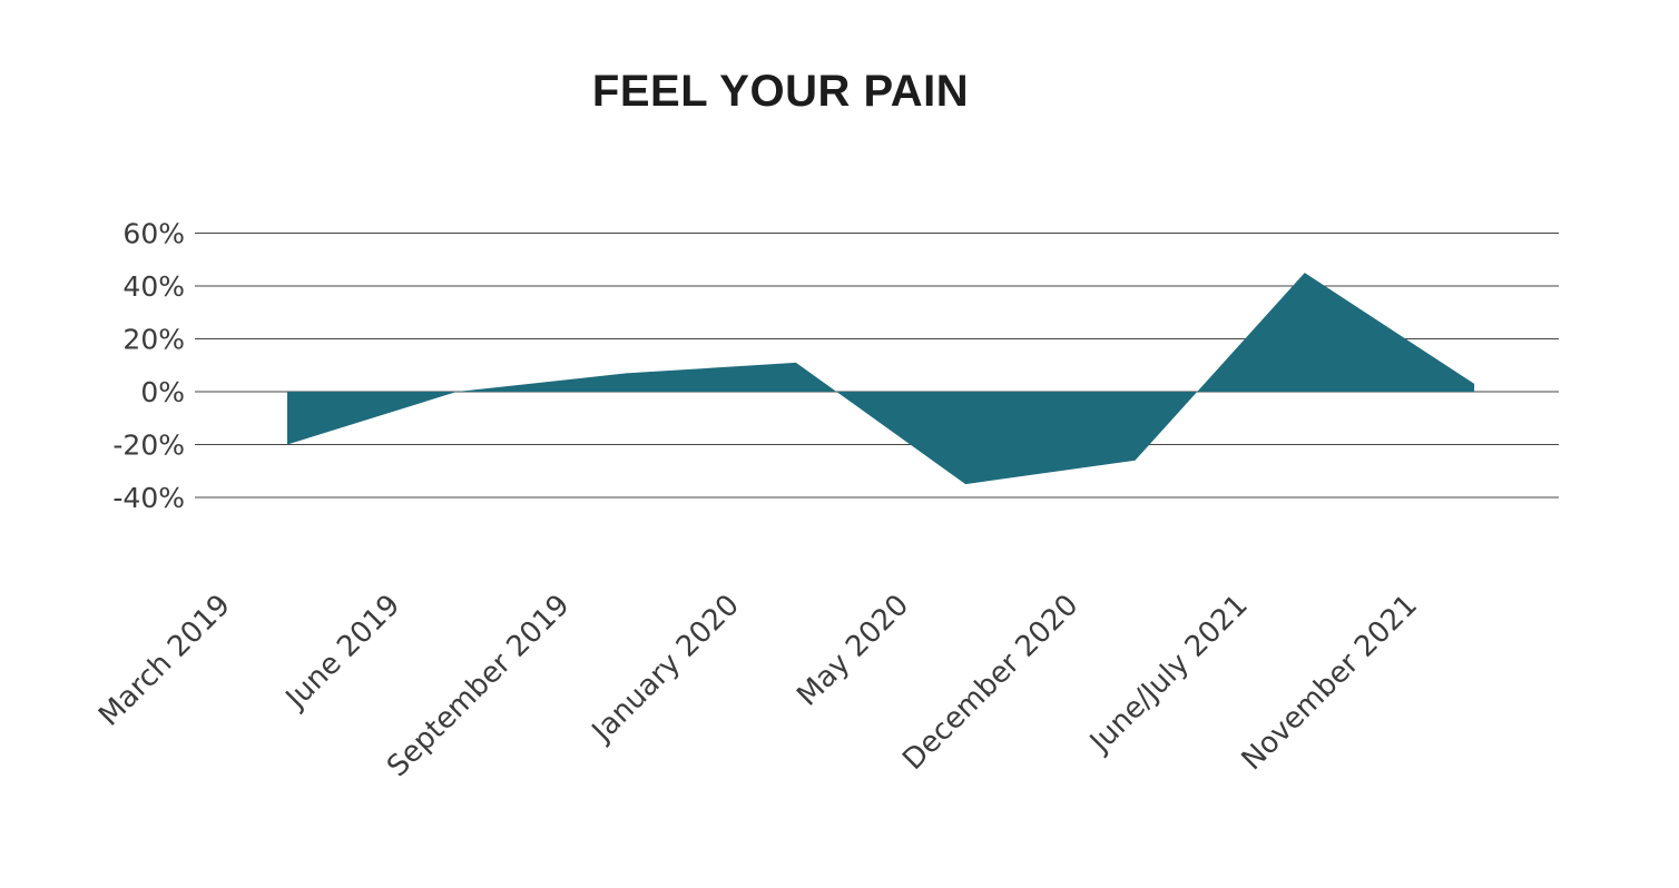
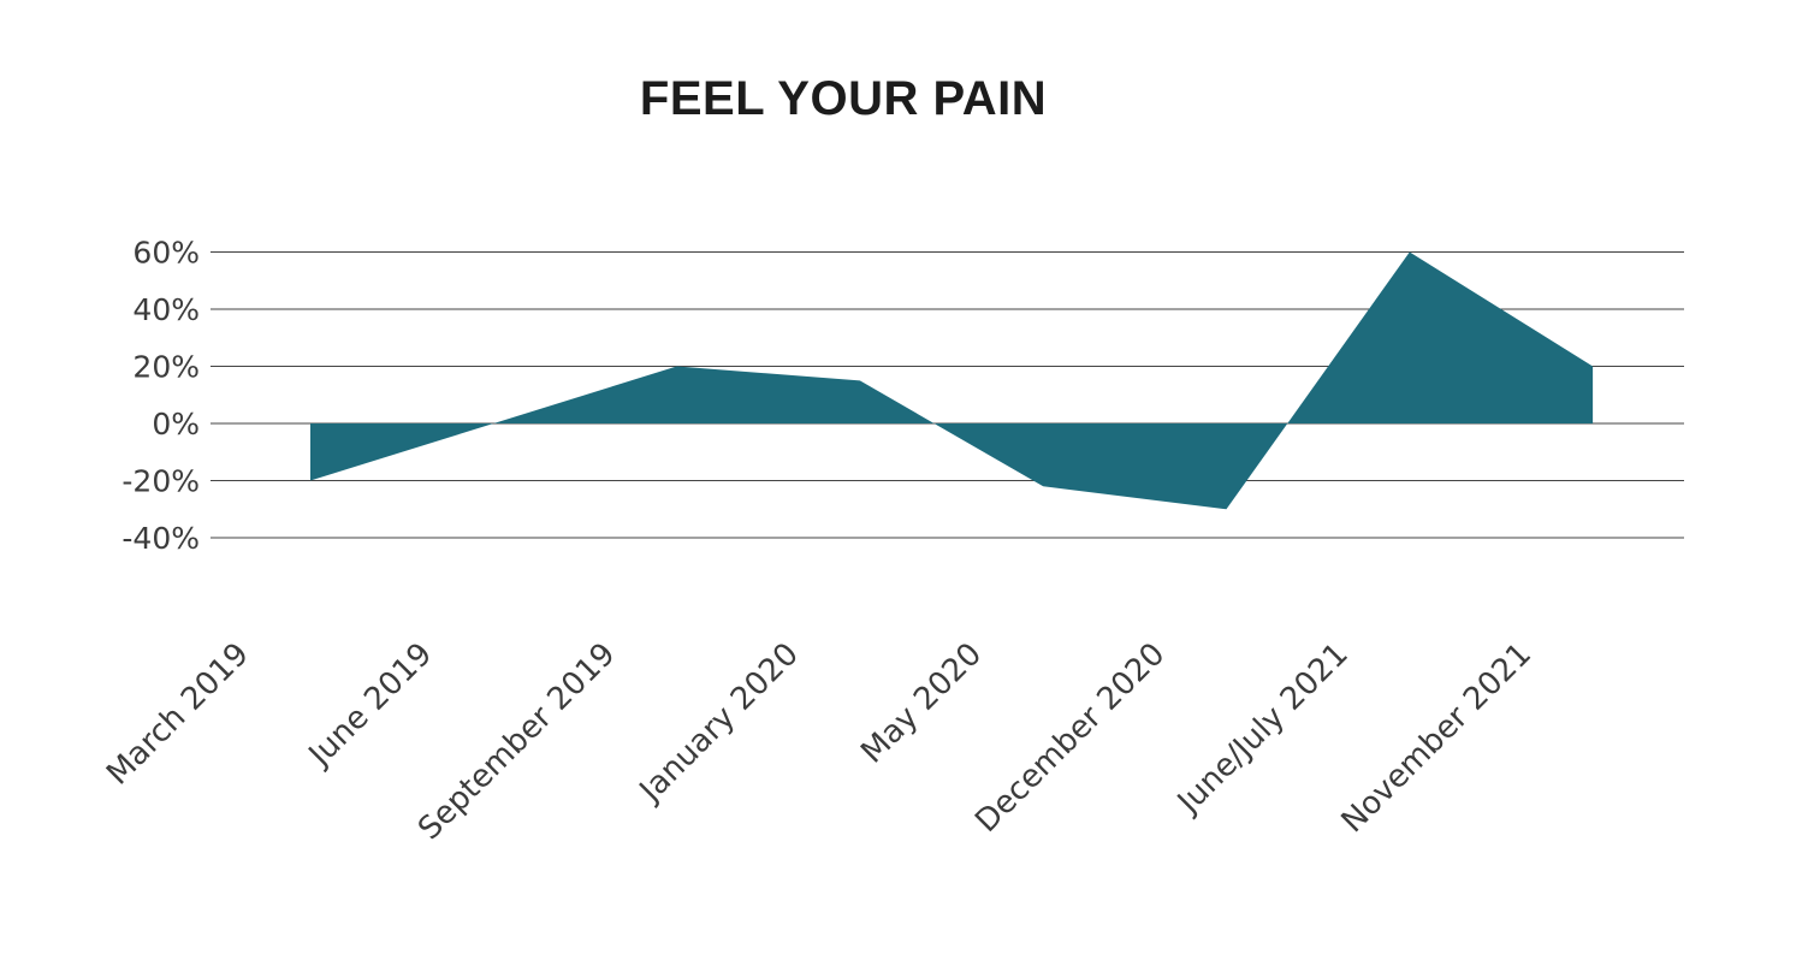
September 2019: 7% -> 20%
January 2020: 11% -> 15%
May 2020: -35% -> -22%
December 2020: -26% -> -30%
June/July 2021: 45% -> 60%
November 2021: 3% -> 20%
